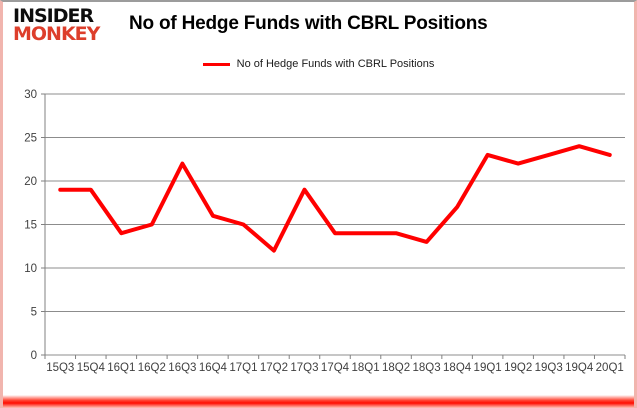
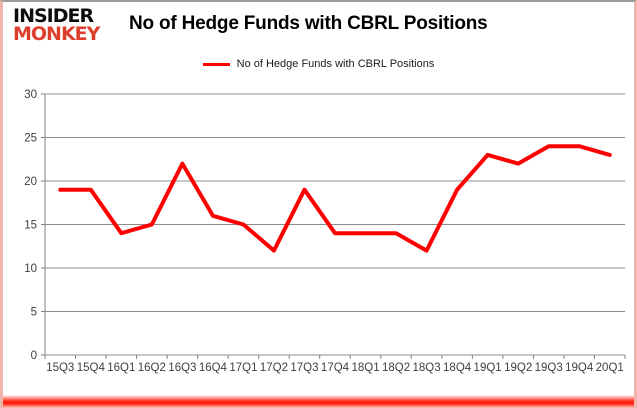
18Q3: 13 -> 12
18Q4: 17 -> 19
19Q3: 23 -> 24
